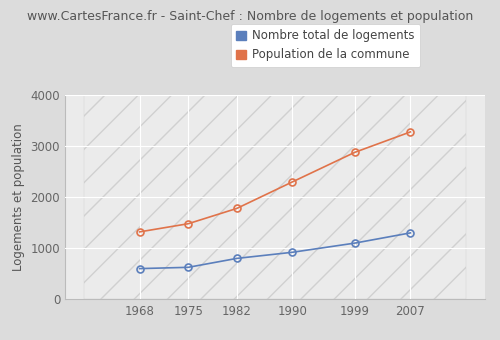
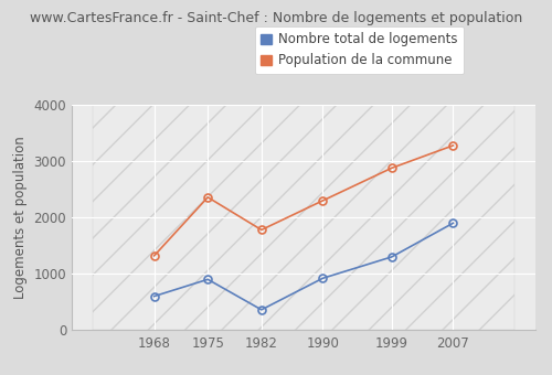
Nombre total de logements/1975: 620 -> 900
Population de la commune/1975: 1480 -> 2360
Nombre total de logements/1982: 800 -> 360
Nombre total de logements/1999: 1100 -> 1300
Nombre total de logements/2007: 1300 -> 1900
